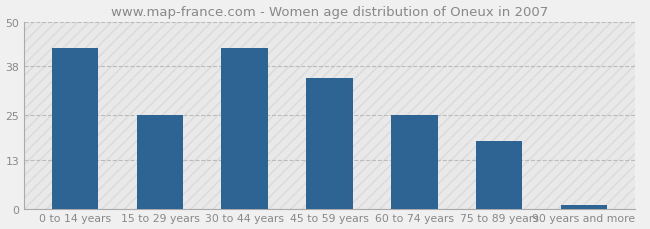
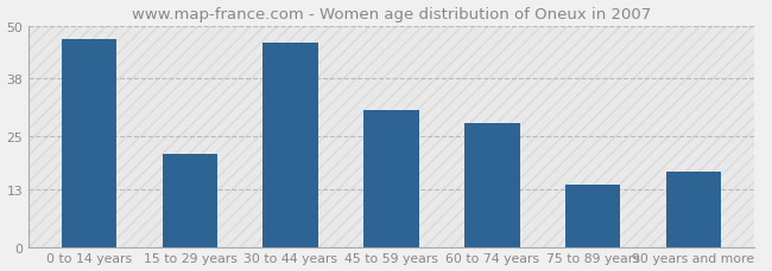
0 to 14 years: 43 -> 47
15 to 29 years: 25 -> 21
30 to 44 years: 43 -> 46
45 to 59 years: 35 -> 31
60 to 74 years: 25 -> 28
75 to 89 years: 18 -> 14
90 years and more: 1 -> 17
